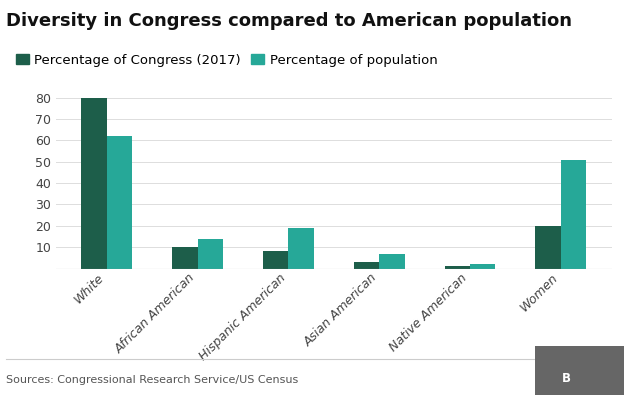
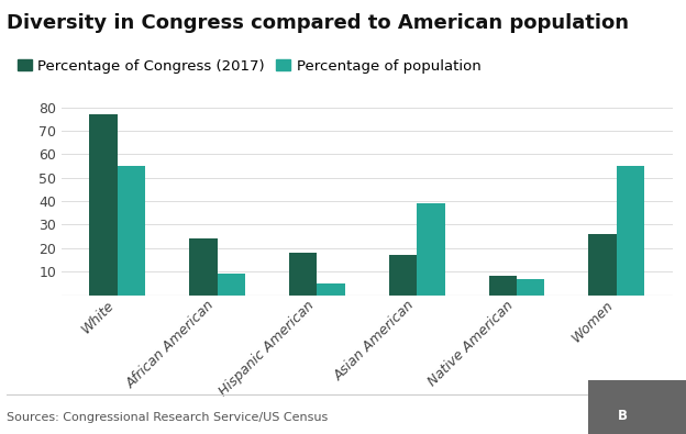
Percentage of Congress (2017)/White: 80 -> 77
Percentage of population/White: 62 -> 55
Percentage of Congress (2017)/African American: 10 -> 24
Percentage of population/African American: 14 -> 9
Percentage of Congress (2017)/Hispanic American: 8 -> 18
Percentage of population/Hispanic American: 19 -> 5
Percentage of Congress (2017)/Asian American: 3 -> 17
Percentage of population/Asian American: 7 -> 39
Percentage of Congress (2017)/Native American: 1 -> 8
Percentage of population/Native American: 2 -> 7
Percentage of Congress (2017)/Women: 20 -> 26
Percentage of population/Women: 51 -> 55
